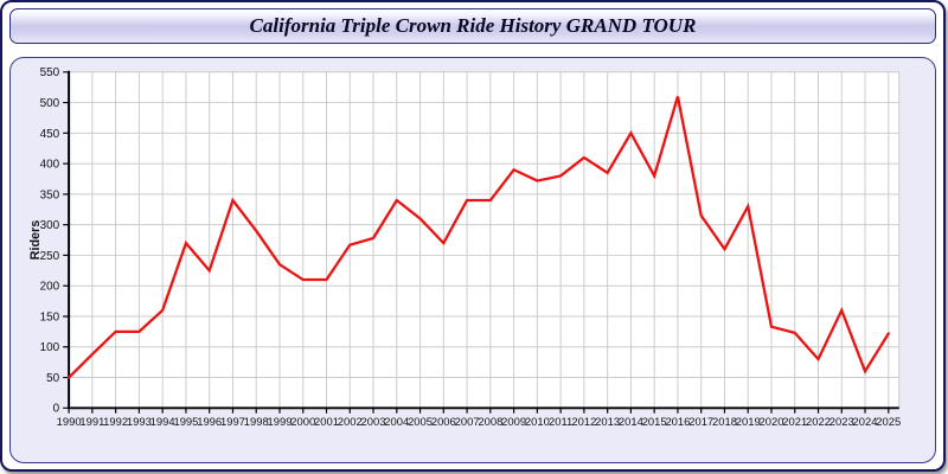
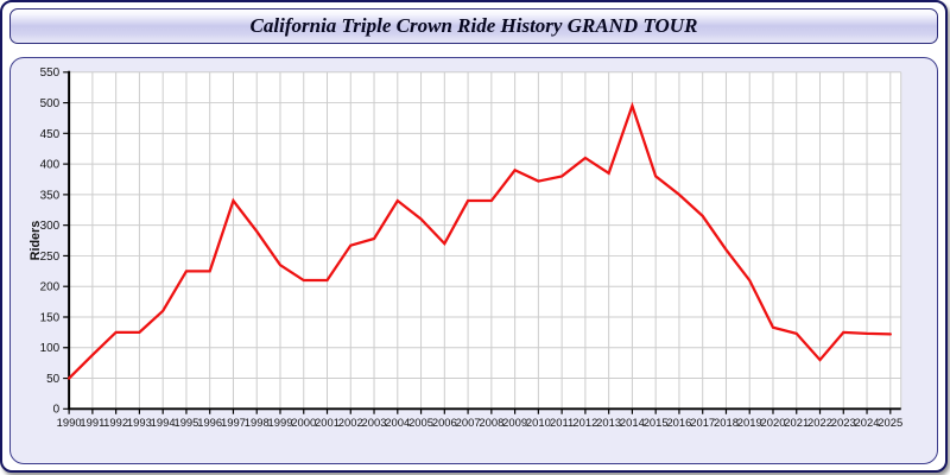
1995: 270 -> 220
2014: 450 -> 500
2016: 510 -> 350
2019: 330 -> 210
2023: 160 -> 120
2024: 60 -> 120
